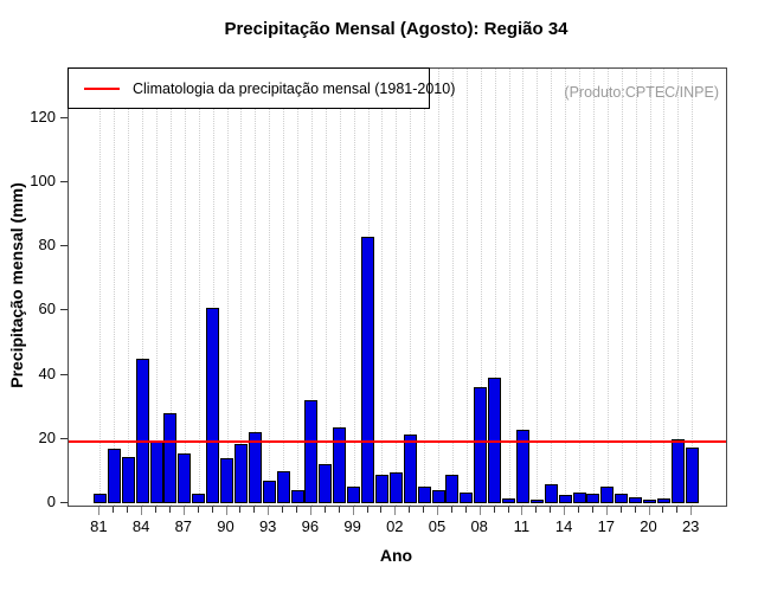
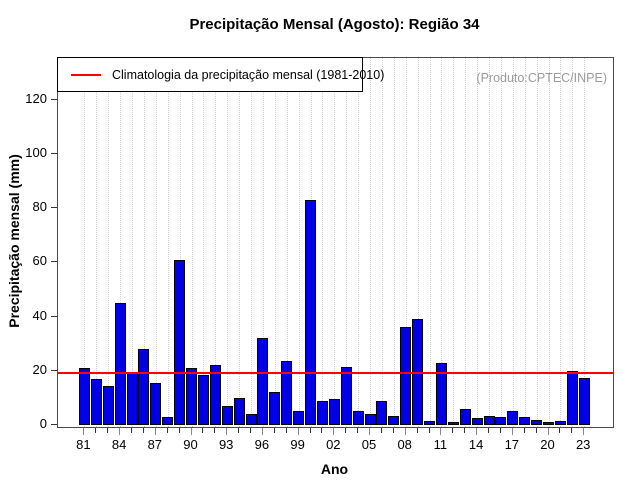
81: 3 -> 21
90: 14 -> 21
